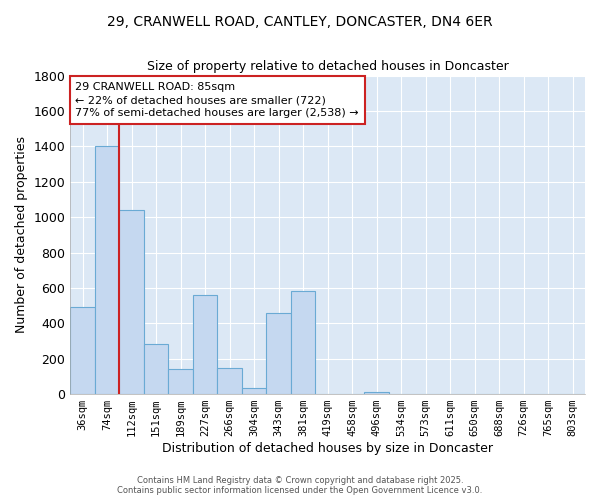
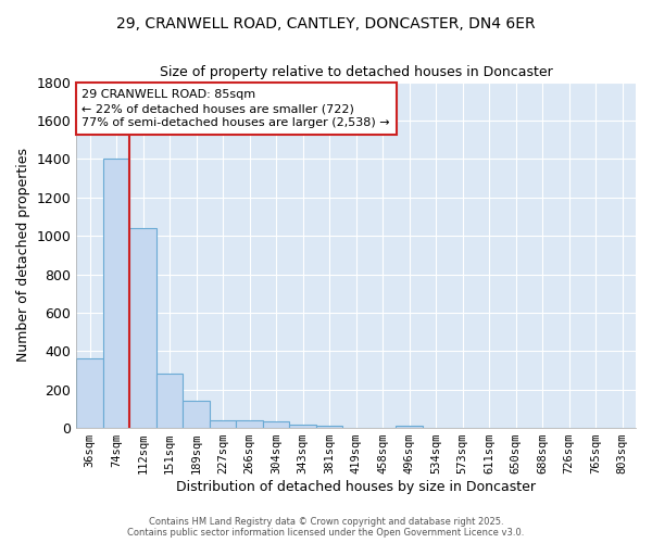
36sqm: 490 -> 360
227sqm: 560 -> 40
266sqm: 150 -> 40
343sqm: 460 -> 20
381sqm: 580 -> 10
